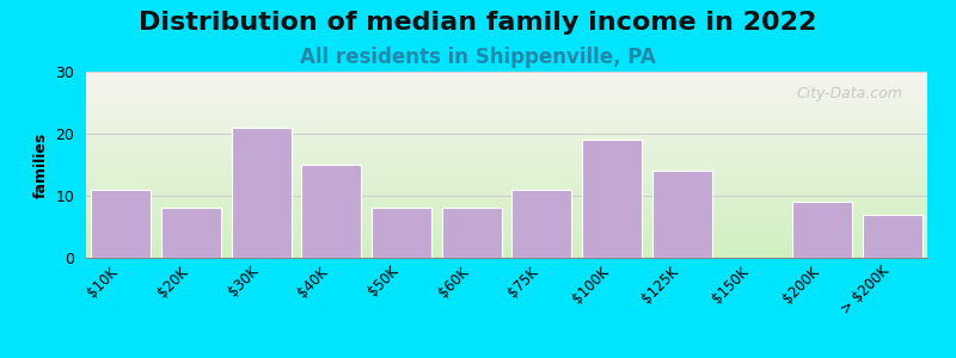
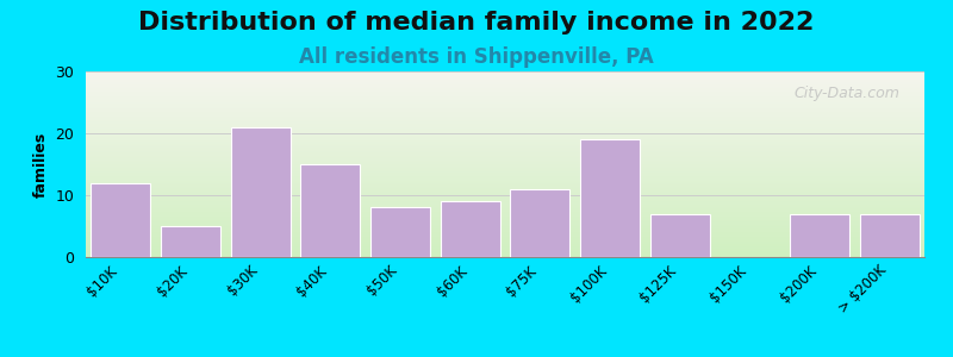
$10K: 11 -> 12
$20K: 8 -> 5
$60K: 8 -> 9
$125K: 14 -> 7
$200K: 9 -> 7
